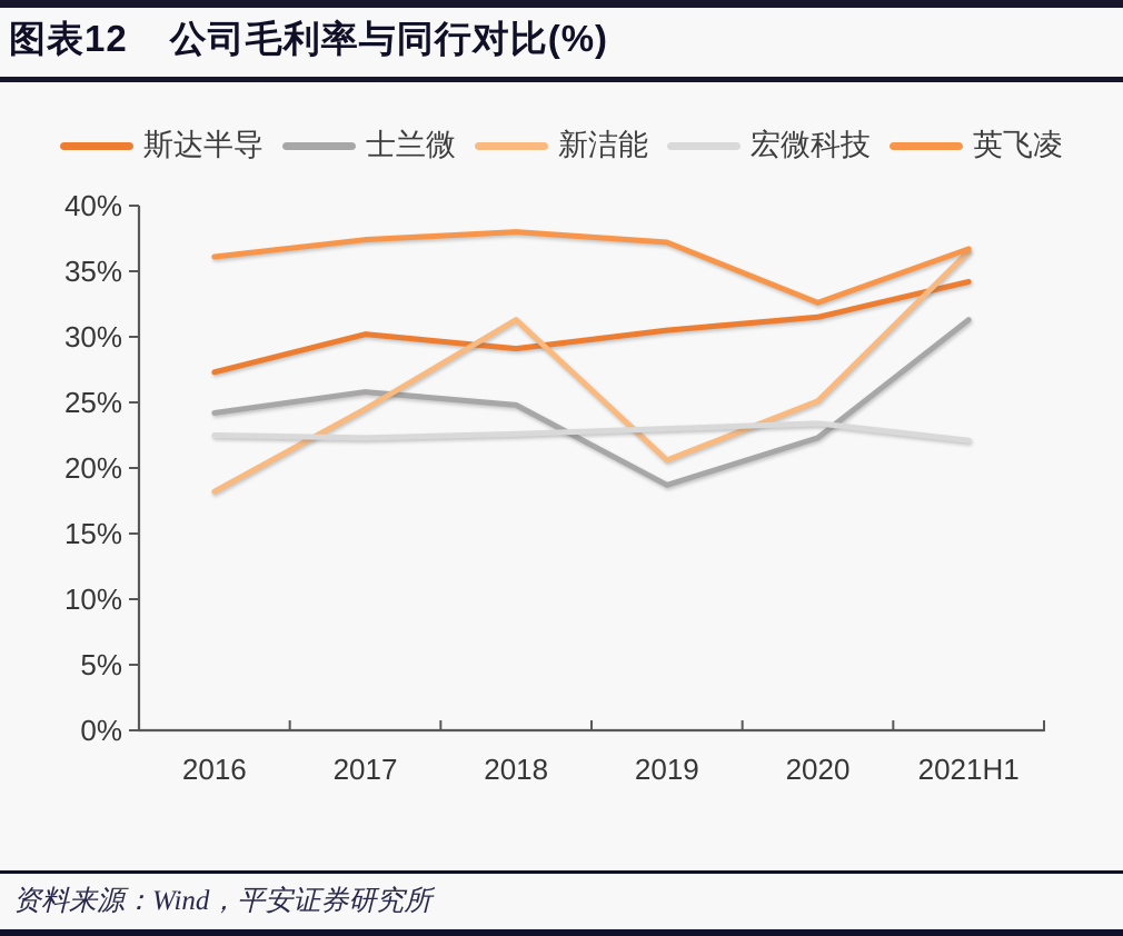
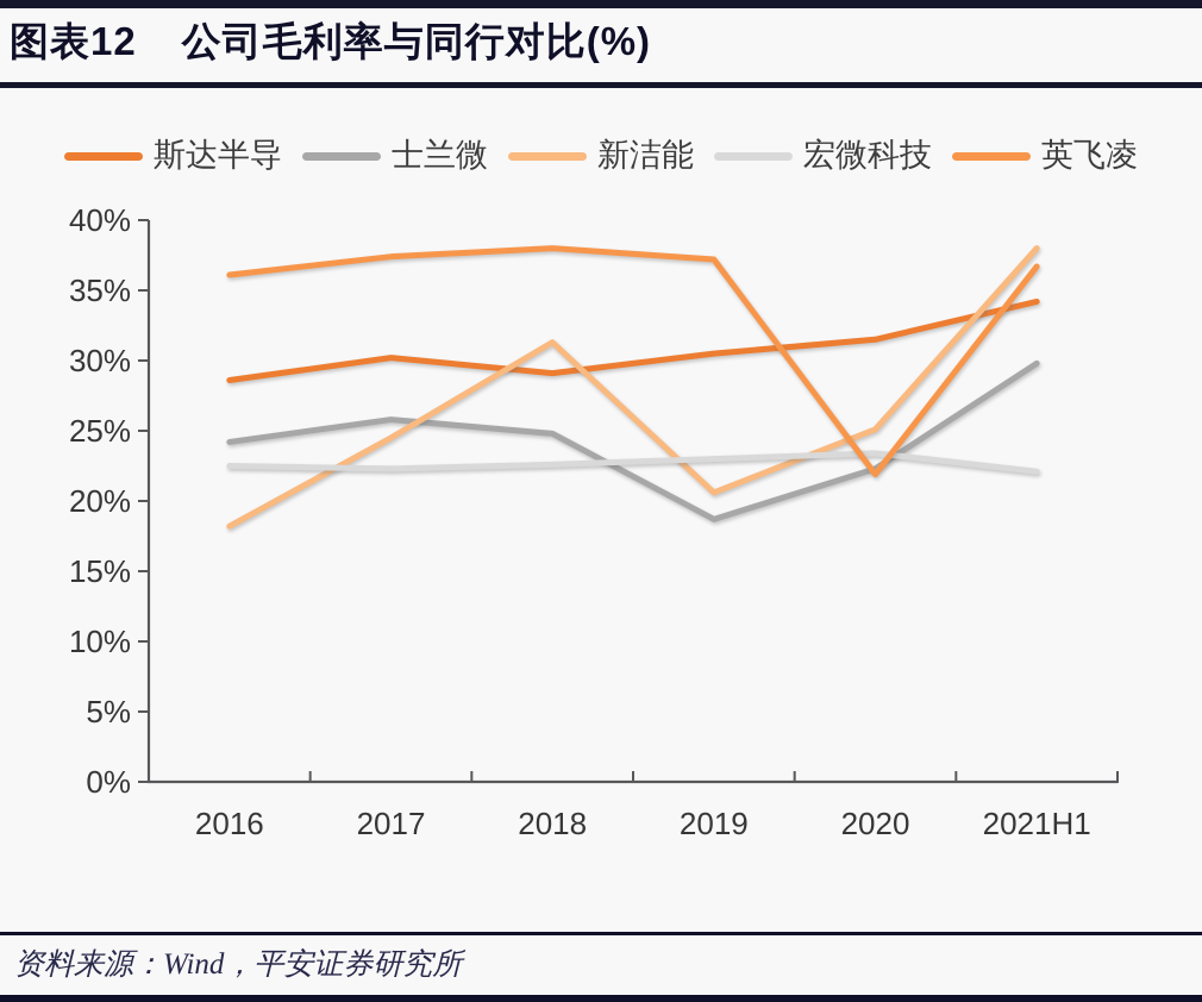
斯达半导/2016: 27.3% -> 28.6%
英飞凌/2020: 32.6% -> 21.9%
士兰微/2021H1: 31.3% -> 29.8%
新洁能/2021H1: 36.5% -> 38.0%
